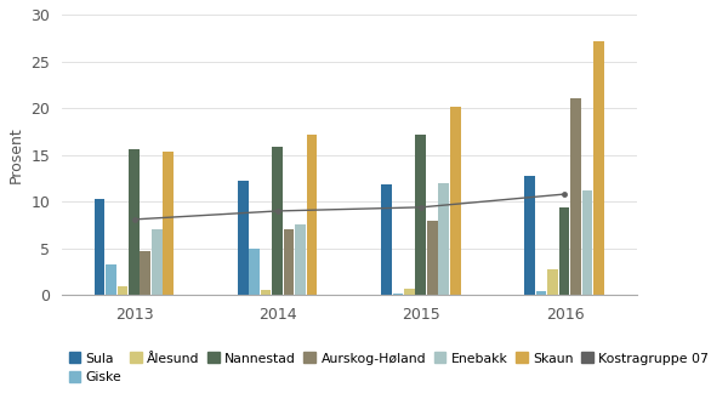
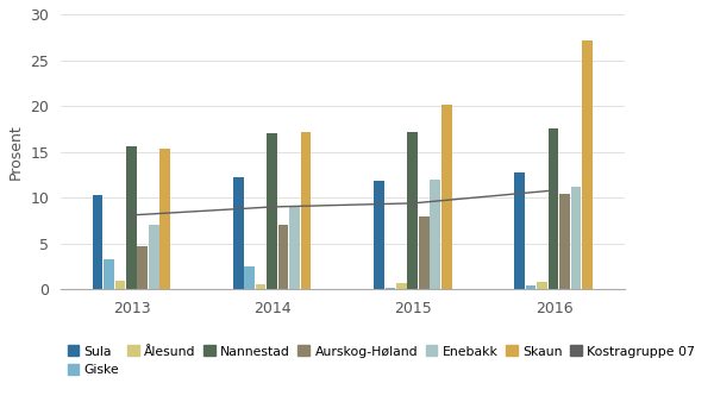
Giske/2014: 5.0 -> 2.5
Nannestad/2014: 15.8 -> 17.0
Enebakk/2014: 7.6 -> 9.0
Ålesund/2016: 2.8 -> 0.8
Nannestad/2016: 9.4 -> 17.5
Aurskog-Høland/2016: 21.0 -> 10.4
